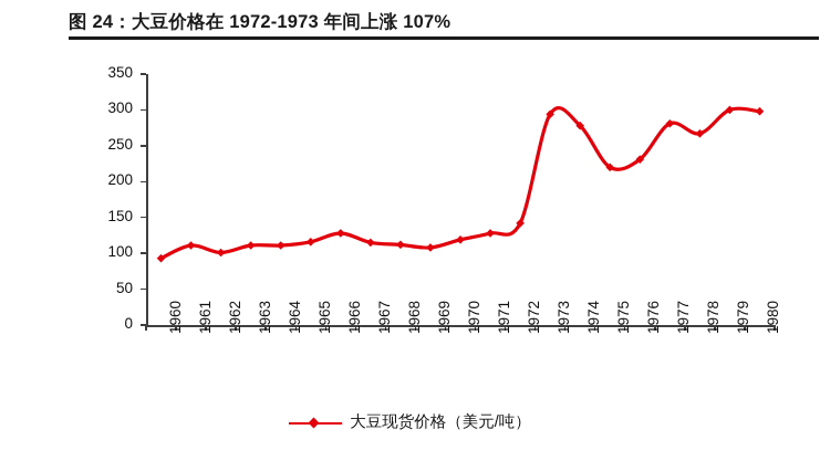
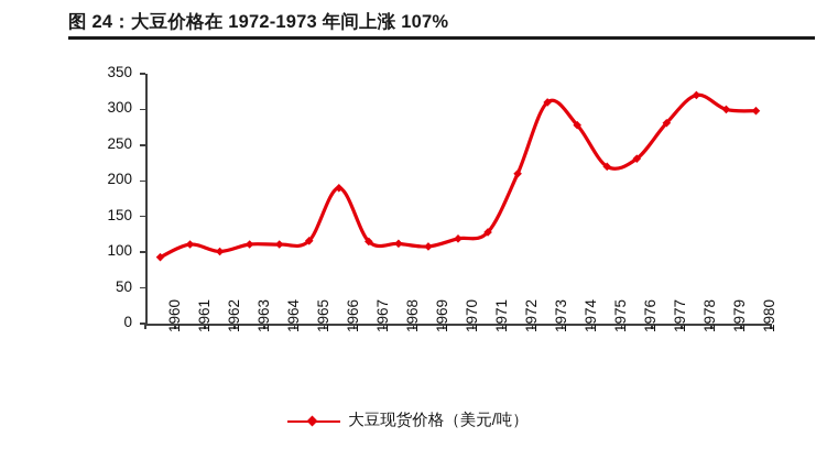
1966: 130 -> 190
1972: 140 -> 210
1973: 290 -> 310
1978: 270 -> 320
